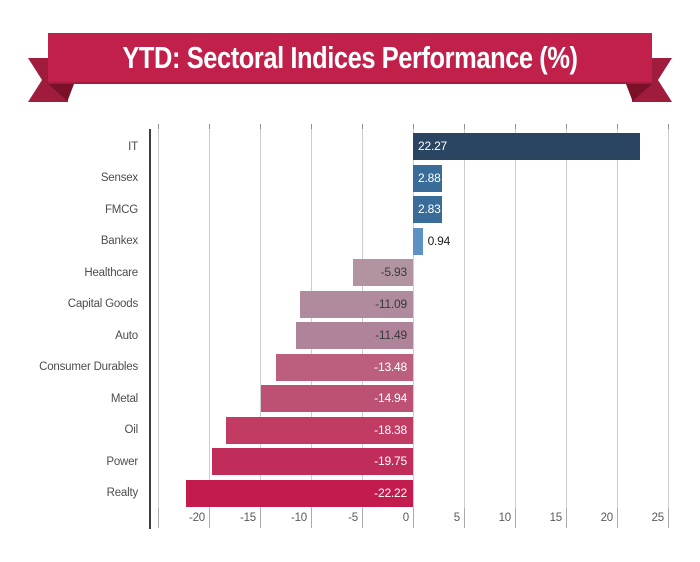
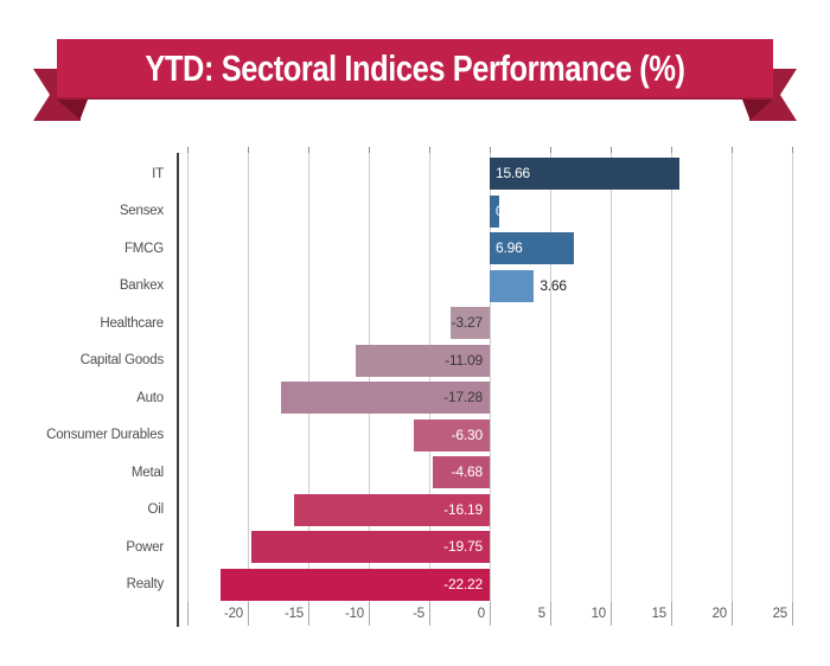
IT: 22.27 -> 15.66
Sensex: 2.88 -> 0.80
FMCG: 2.83 -> 6.96
Bankex: 0.94 -> 3.66
Healthcare: -5.93 -> -3.27
Auto: -11.49 -> -17.28
Consumer Durables: -13.48 -> -6.30
Metal: -14.94 -> -4.68
Oil: -18.38 -> -16.19
